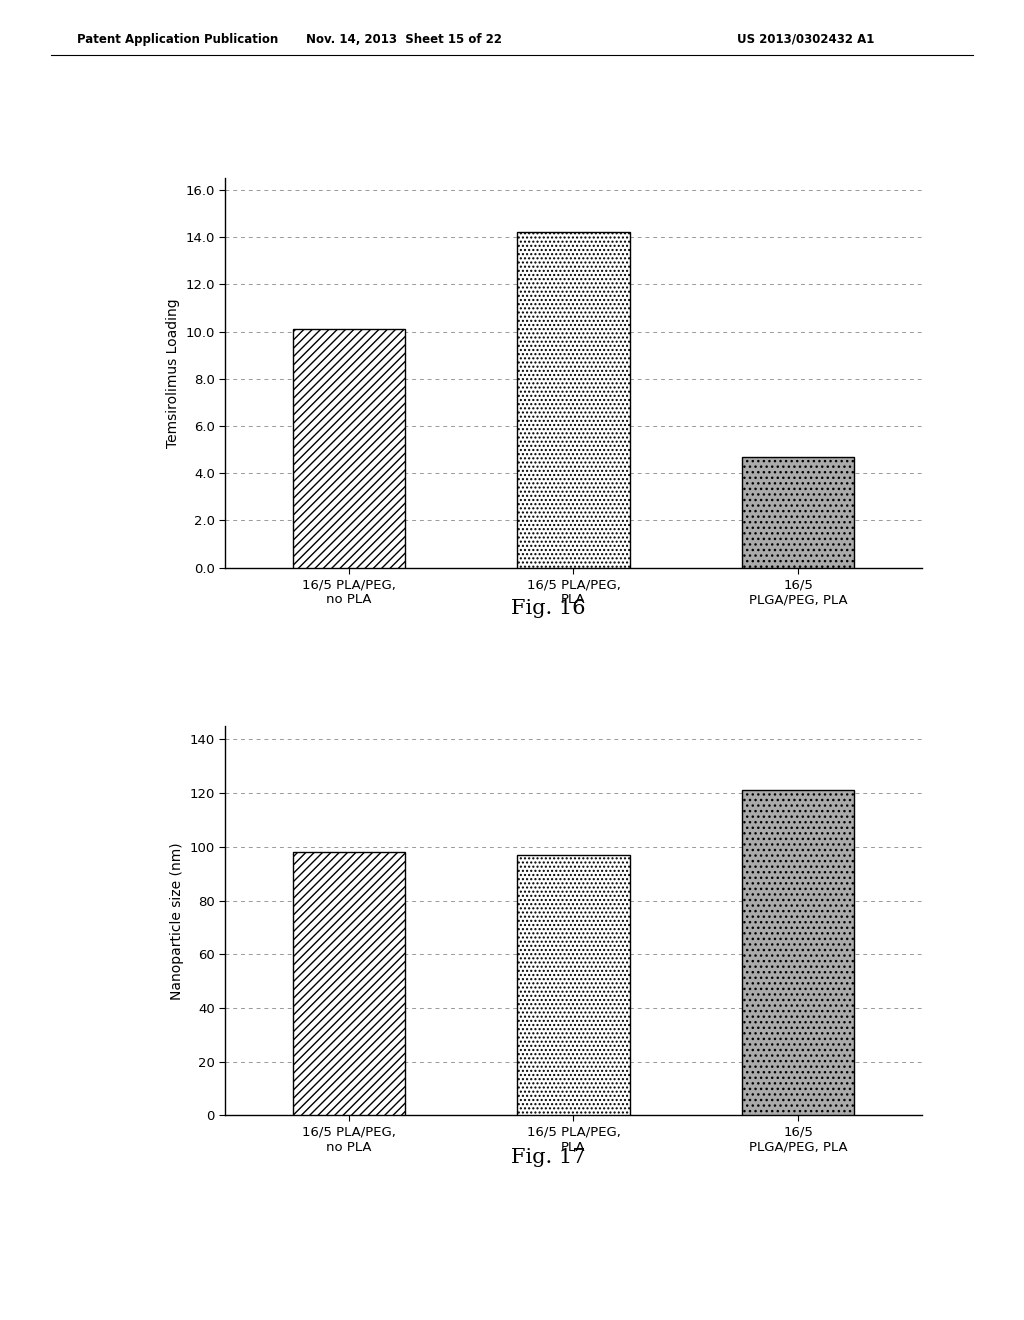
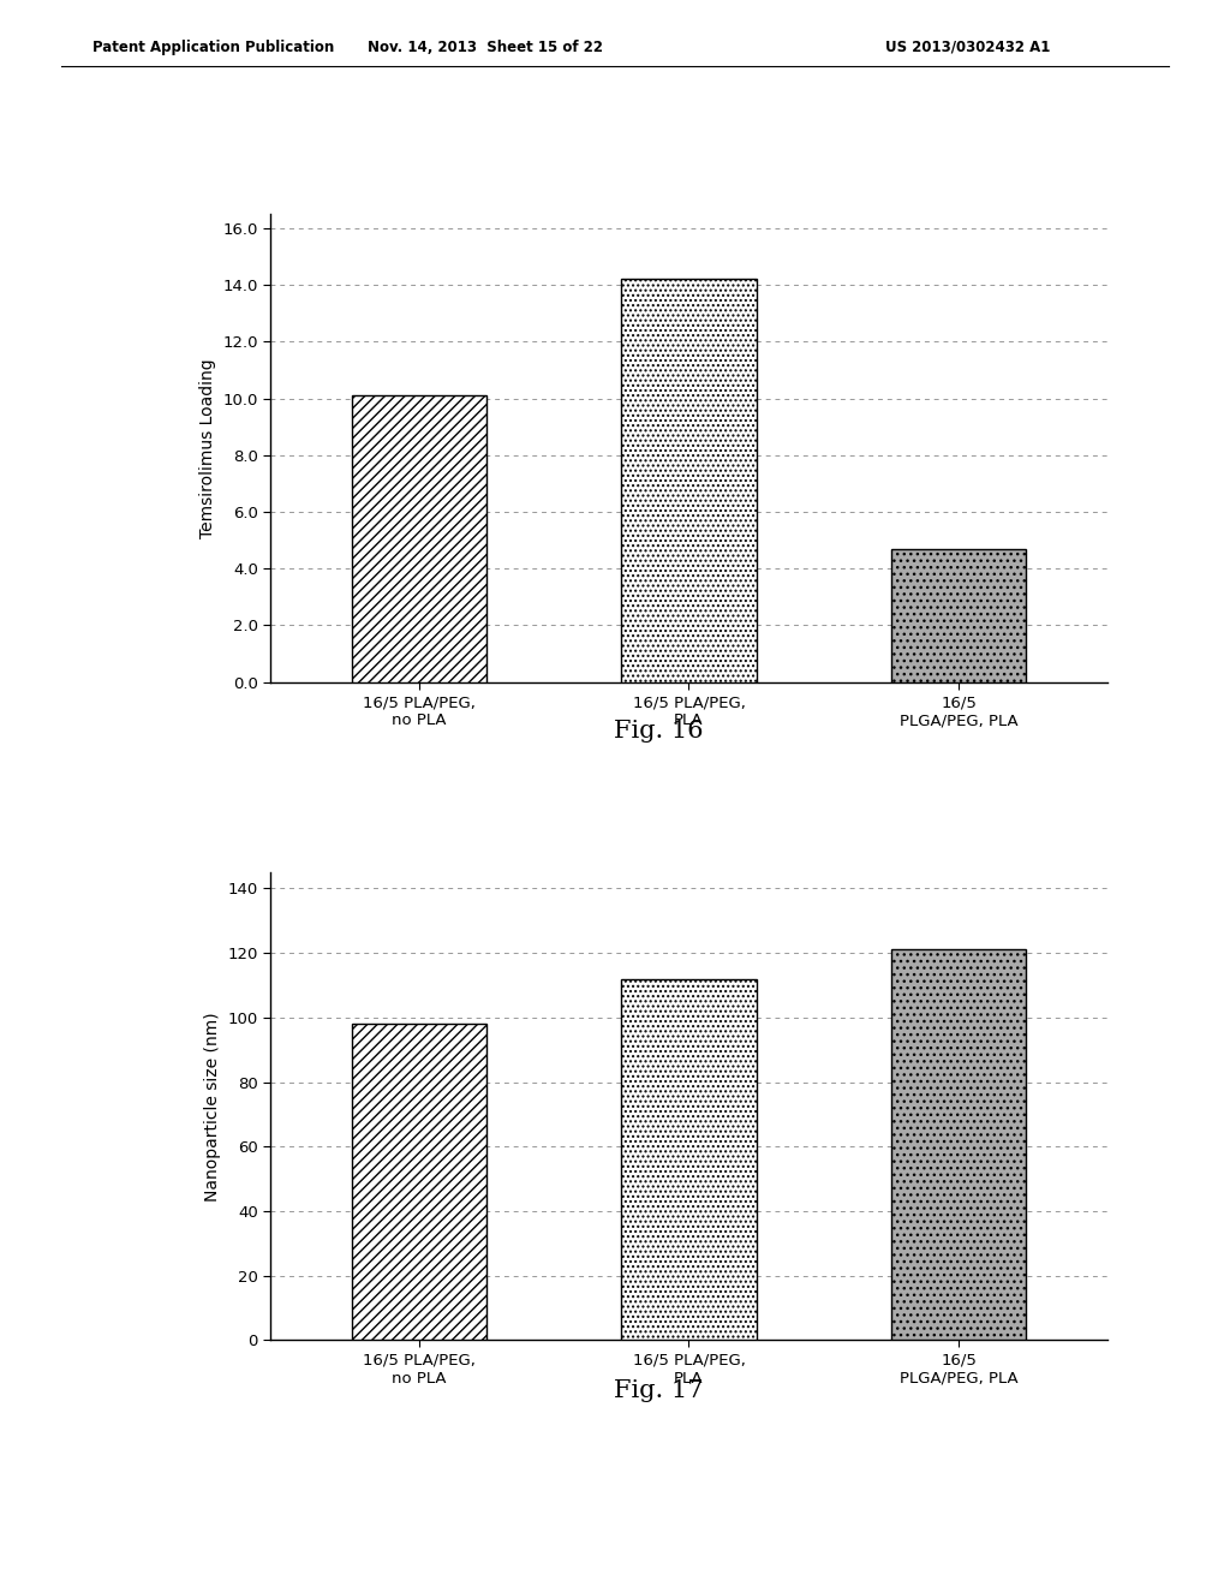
16/5 PLA/PEG, PLA: 97 -> 112
